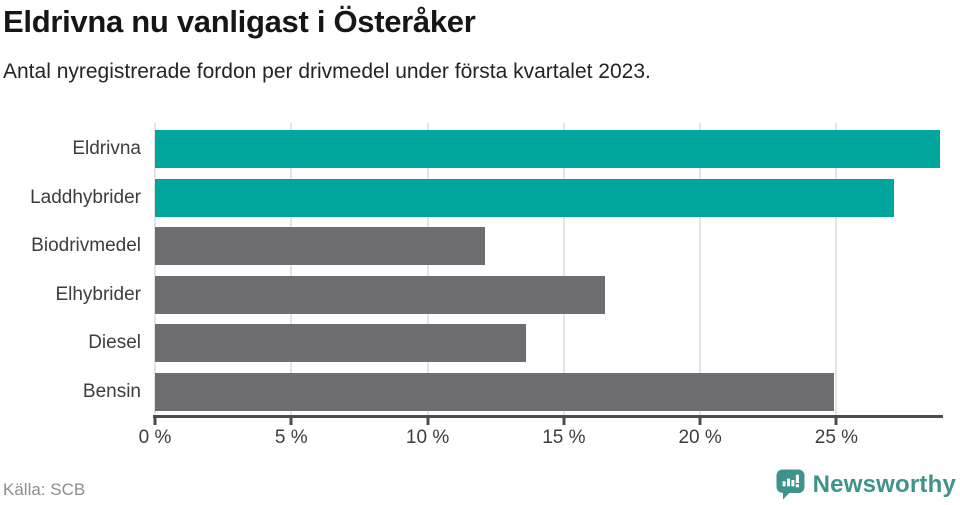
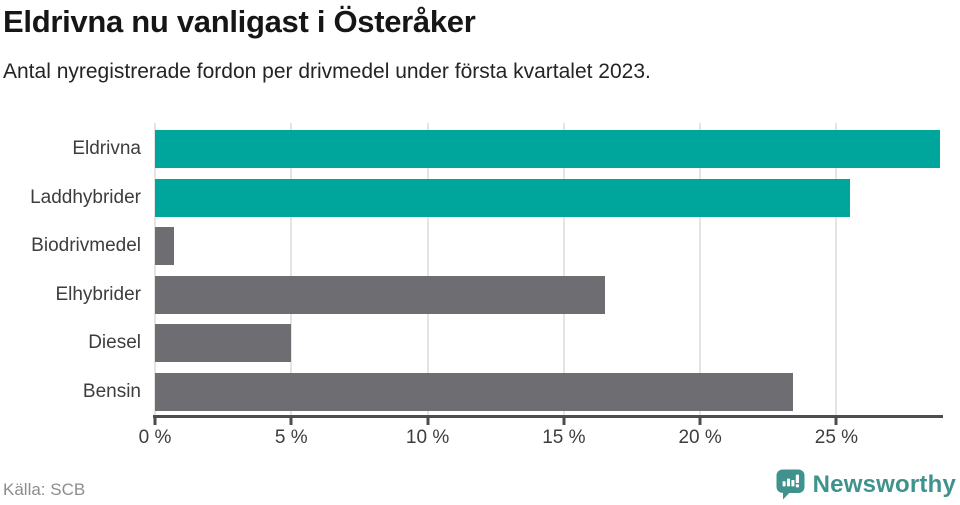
Laddhybrider: 27.1% -> 25.5%
Biodrivmedel: 12.1% -> 0.7%
Diesel: 13.6% -> 5.0%
Bensin: 24.9% -> 23.4%
